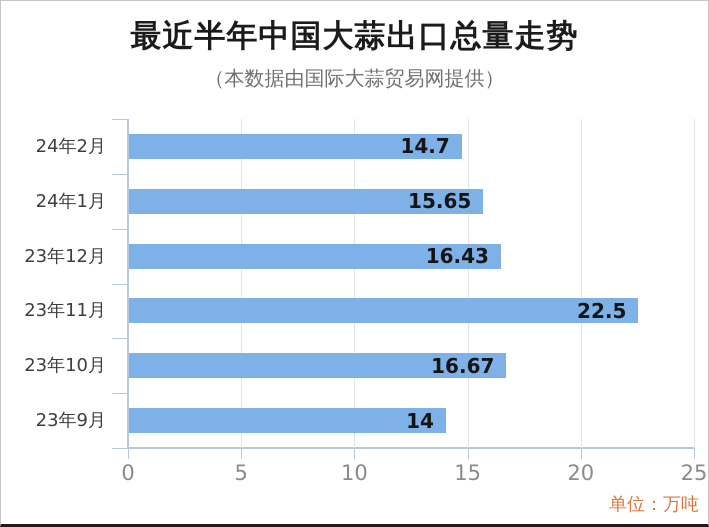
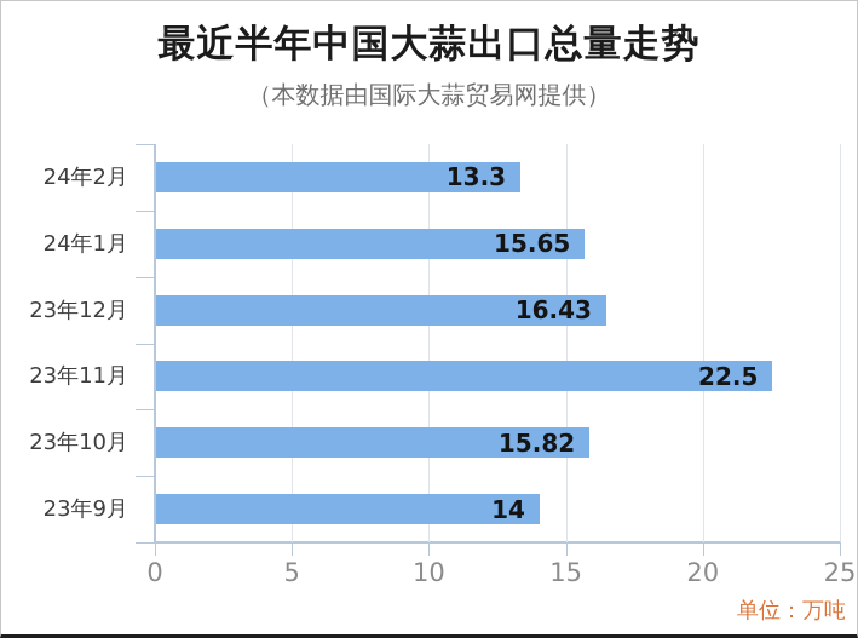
24年2月: 14.7 -> 13.3
23年10月: 16.67 -> 15.82
